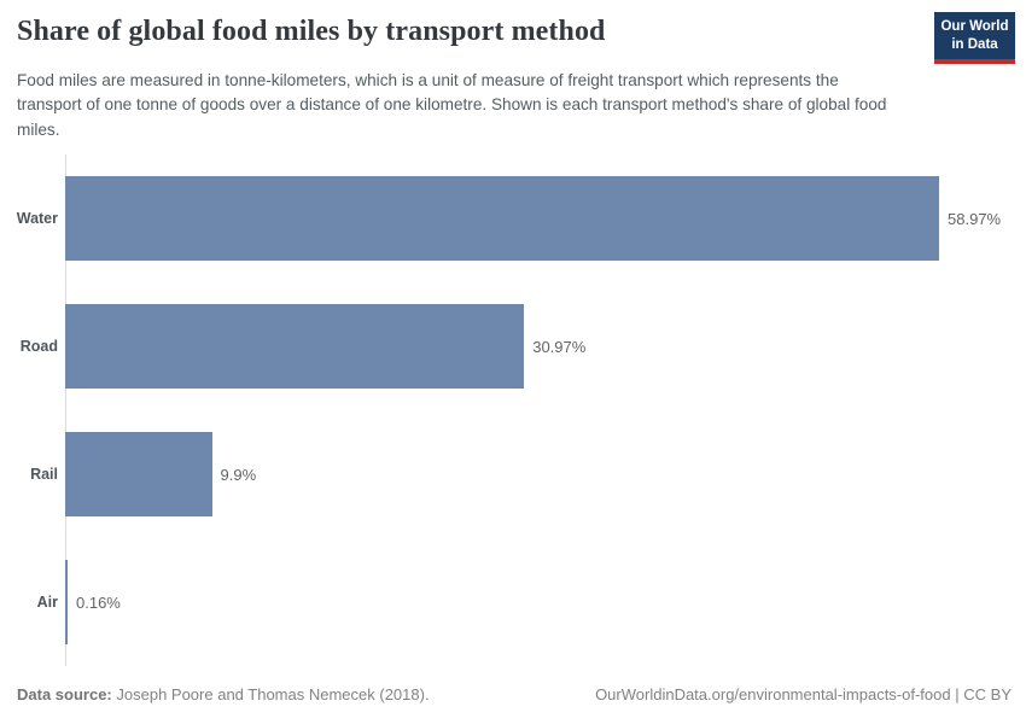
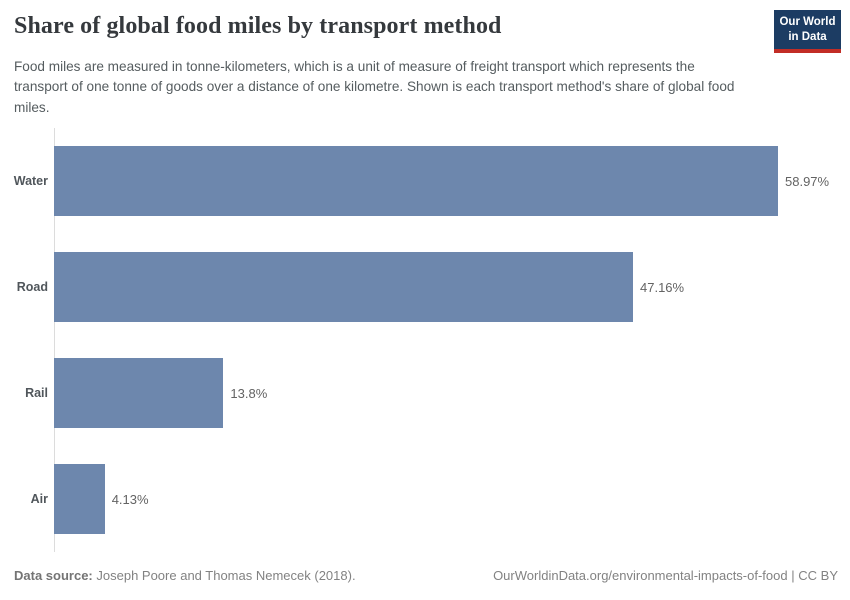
Road: 30.97% -> 47.16%
Rail: 9.9% -> 13.8%
Air: 0.16% -> 4.13%
